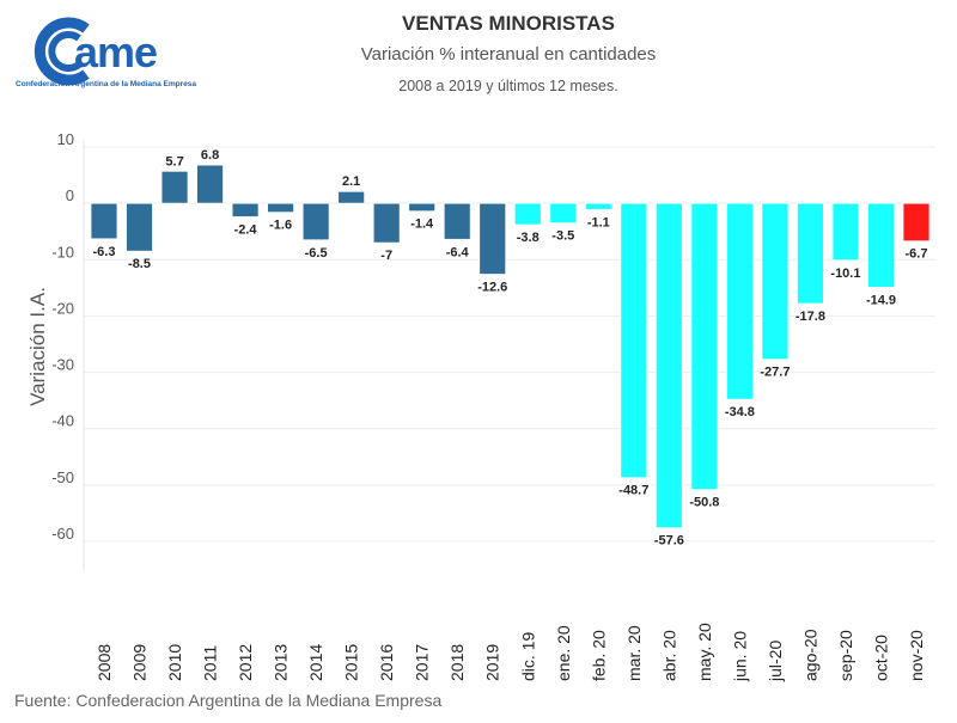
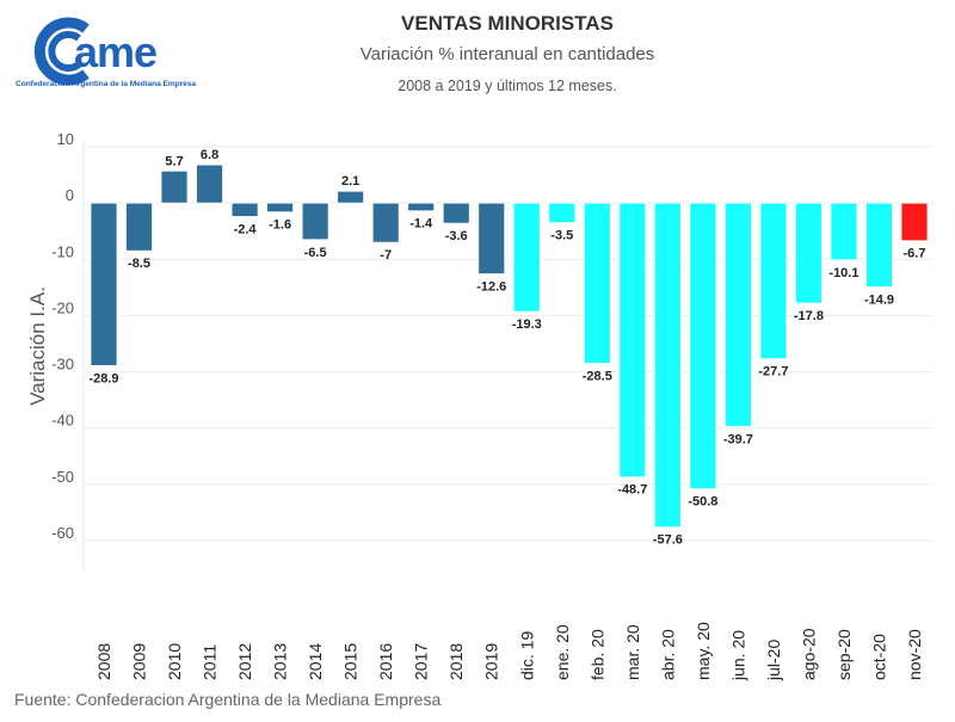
2008: -6.3 -> -28.9
2018: -6.4 -> -3.6
dic. 19: -3.8 -> -19.3
feb. 20: -1.1 -> -28.5
jun. 20: -34.8 -> -39.7
